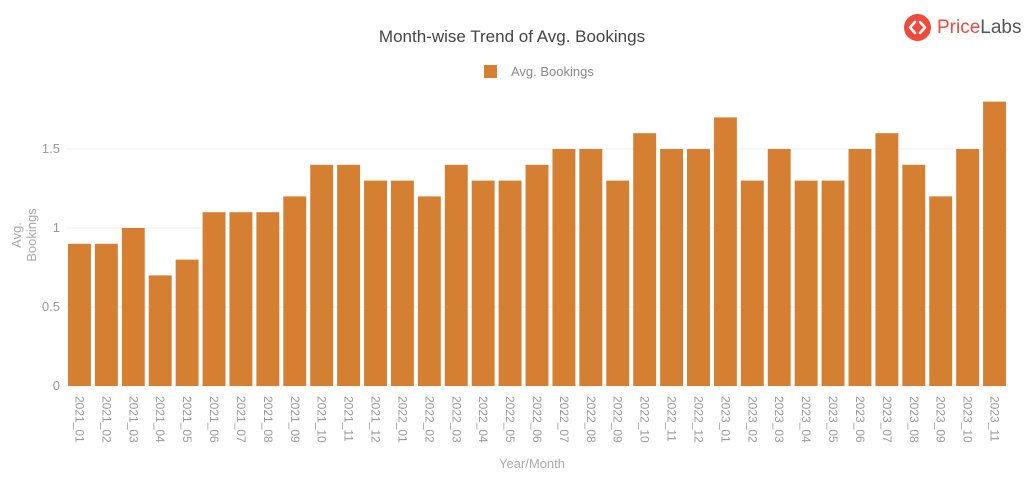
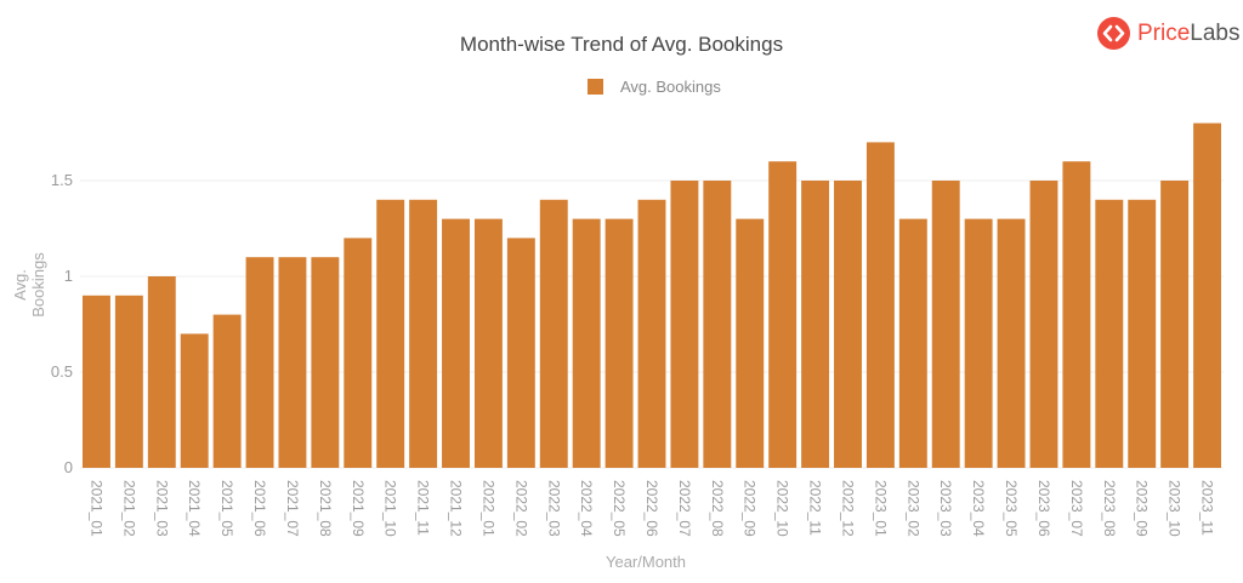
2023_09: 1.2 -> 1.4
